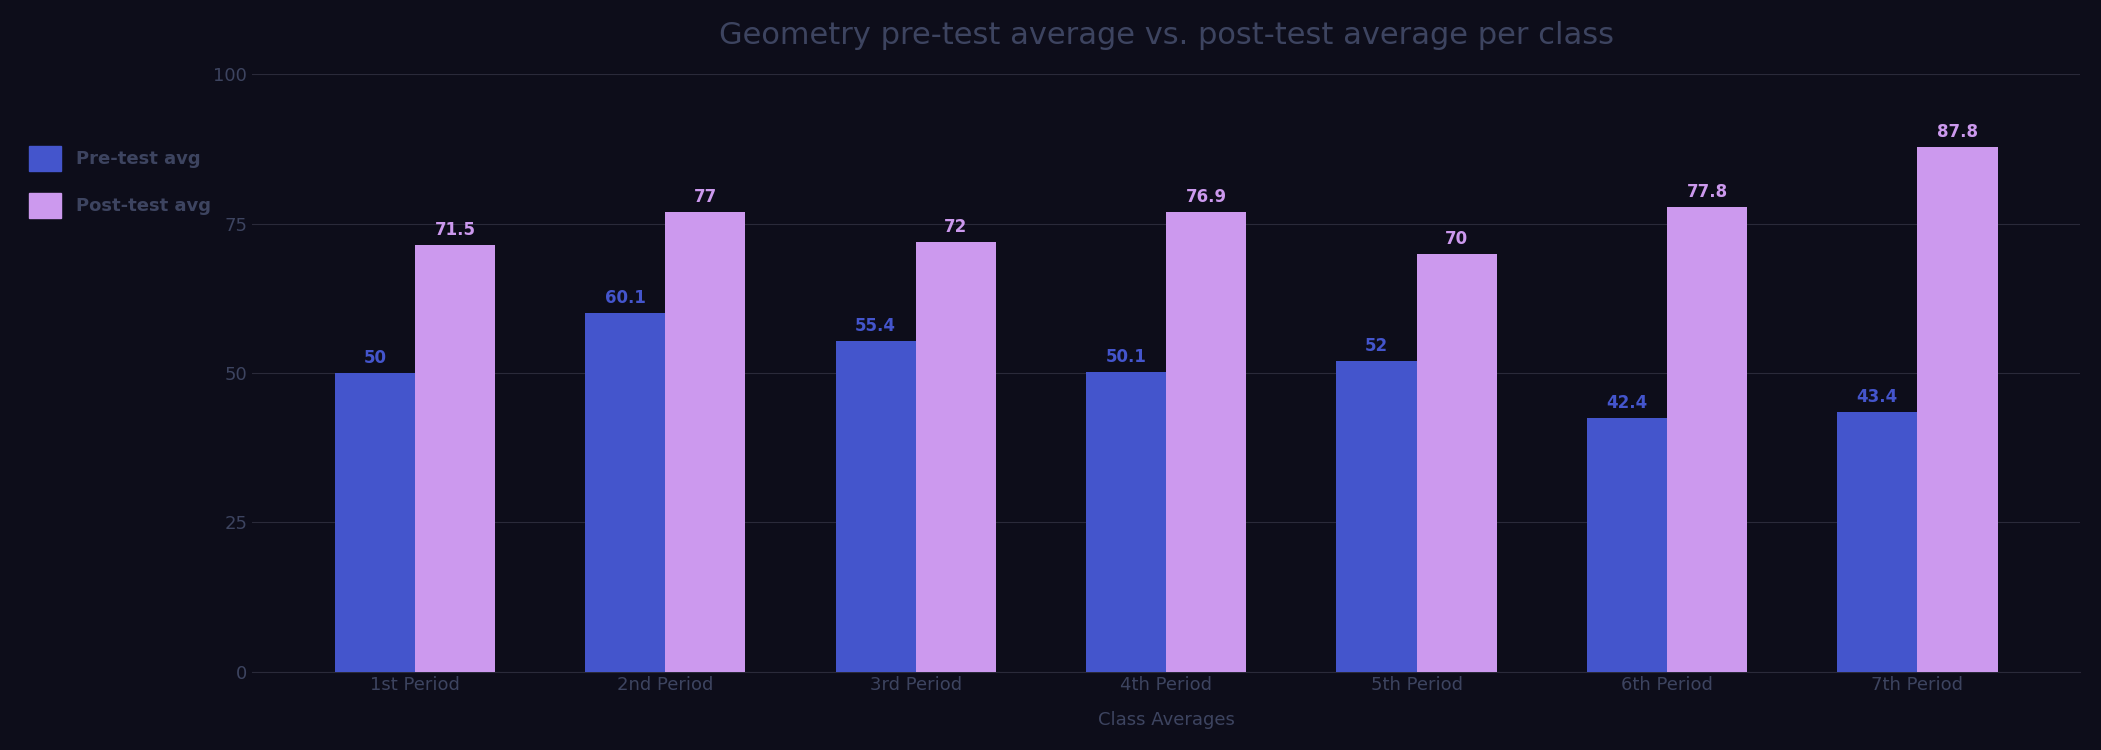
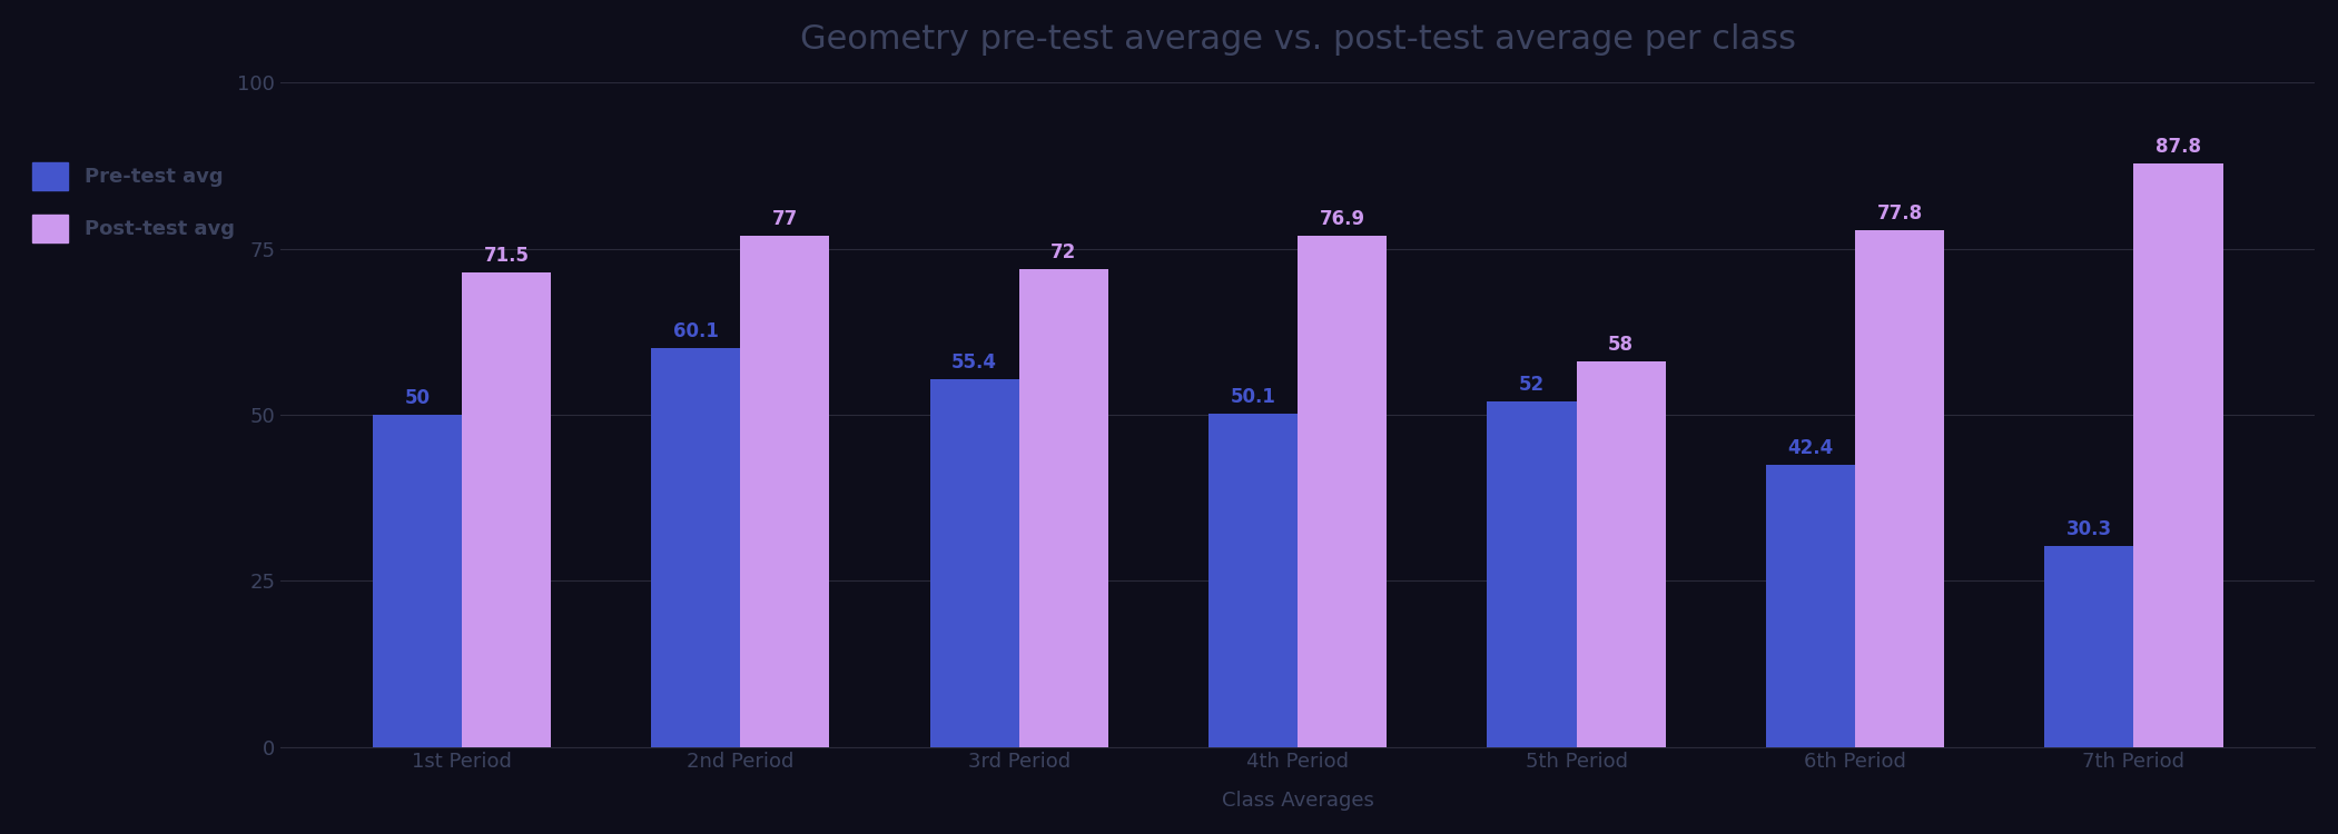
Post-test avg/5th Period: 70 -> 58
Pre-test avg/7th Period: 43.4 -> 30.3
